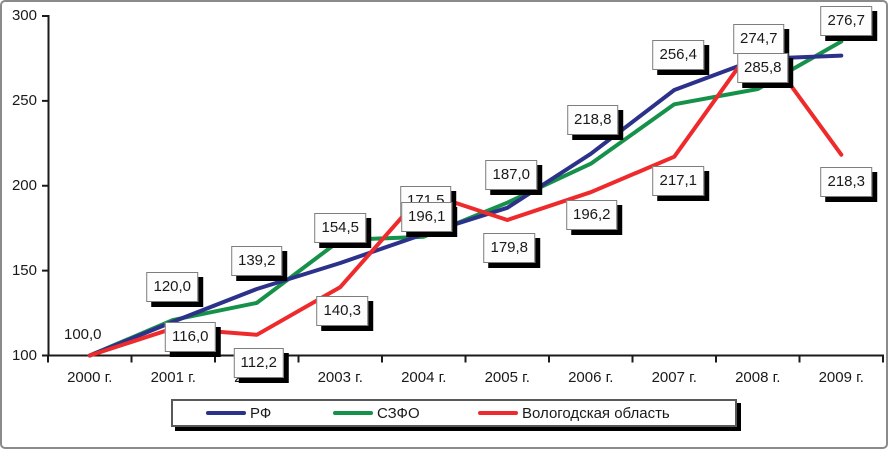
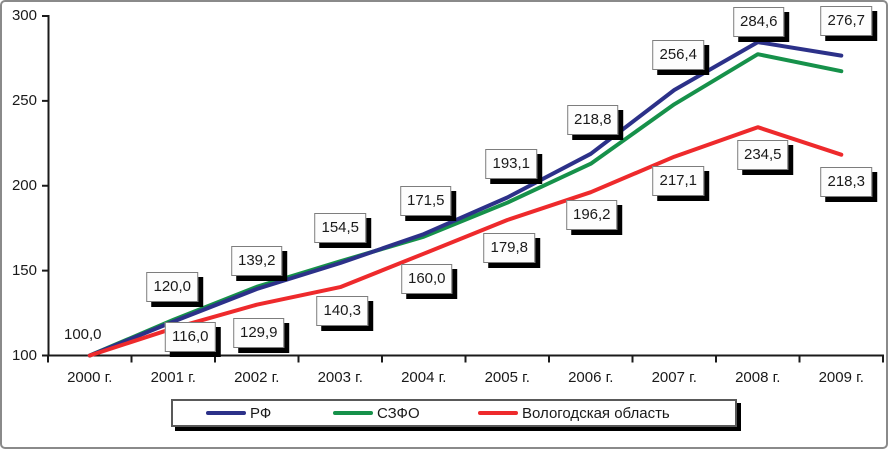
СЗФО/2002 г.: 131 -> 140
Вологодская область/2002 г.: 112,2 -> 129,9
СЗФО/2003 г.: 168 -> 156
Вологодская область/2004 г.: 196,1 -> 160,0
РФ/2005 г.: 187,0 -> 193,1
РФ/2008 г.: 274,7 -> 284,6
СЗФО/2008 г.: 257 -> 278
Вологодская область/2008 г.: 285,8 -> 234,5
СЗФО/2009 г.: 285 -> 268
